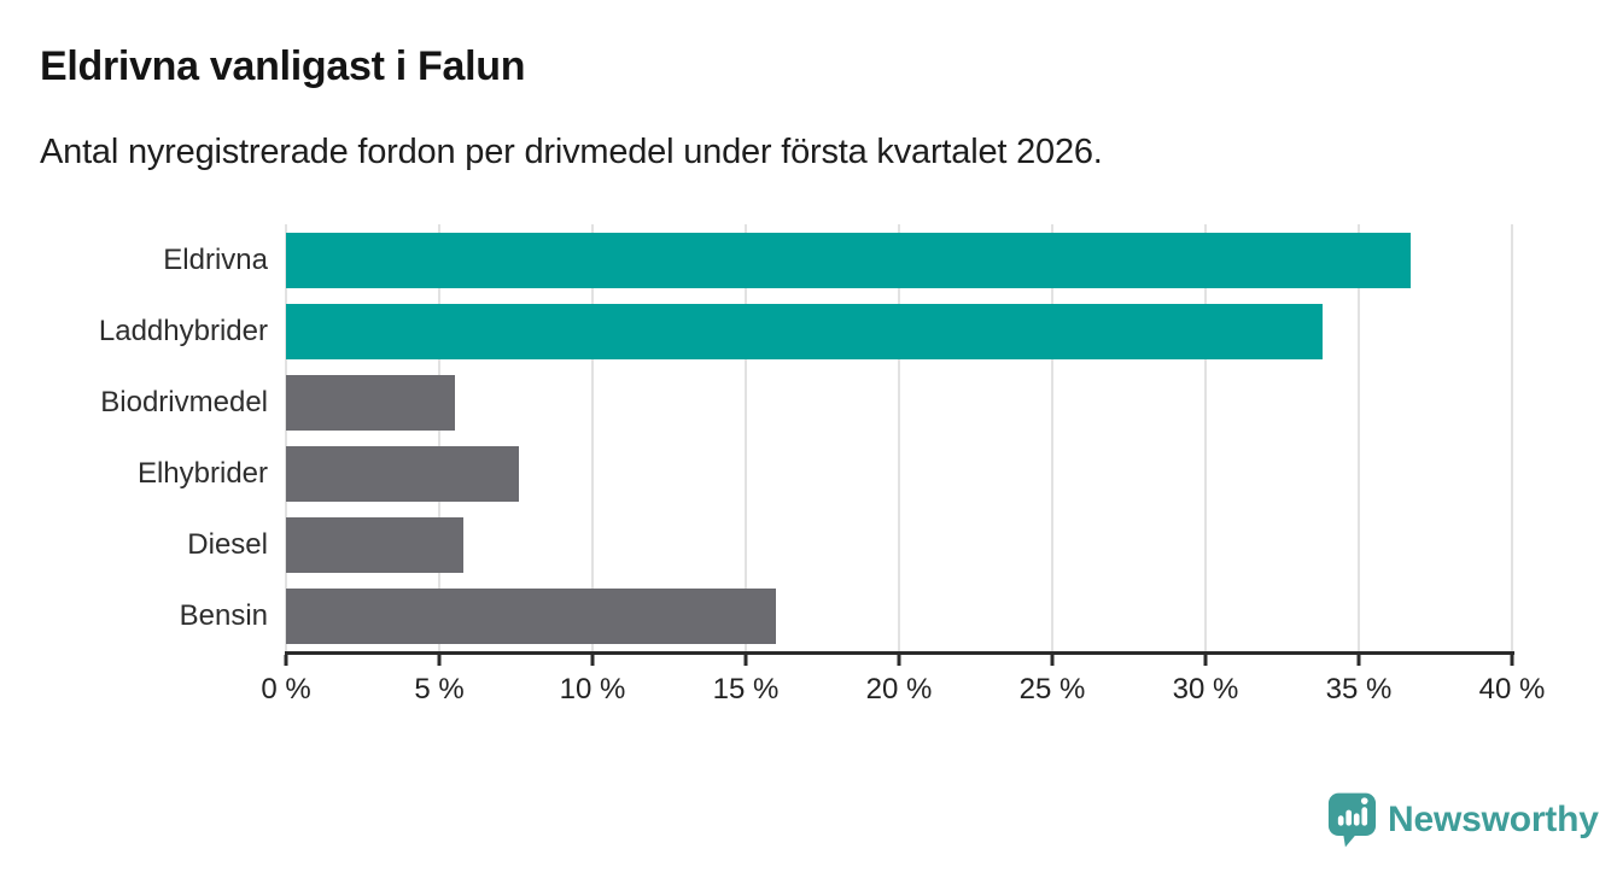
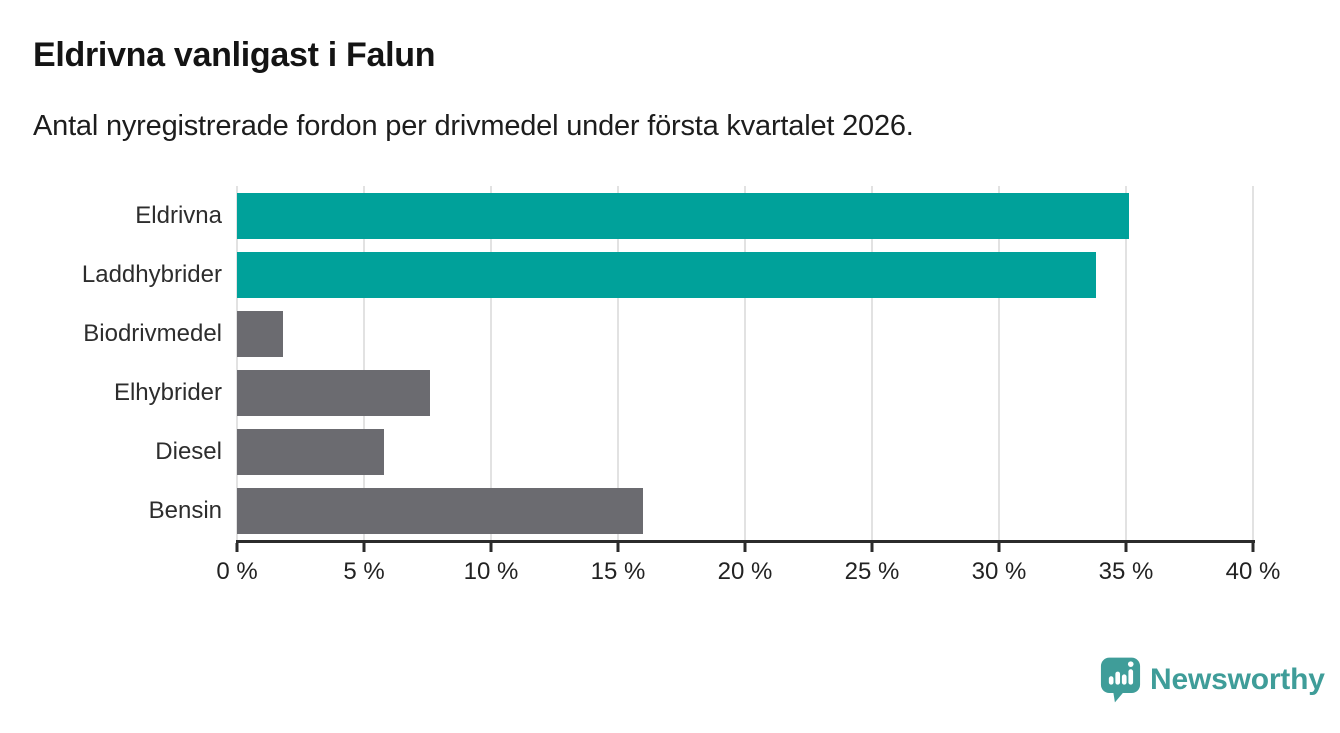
Eldrivna: 36.7% -> 35.1%
Biodrivmedel: 5.5% -> 1.8%
